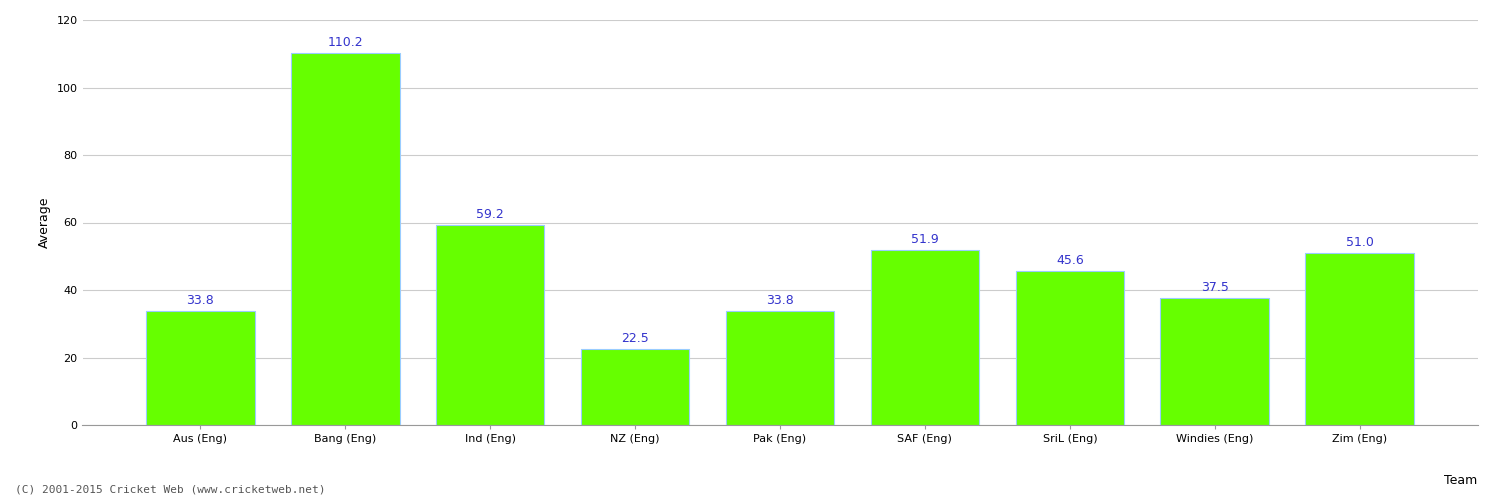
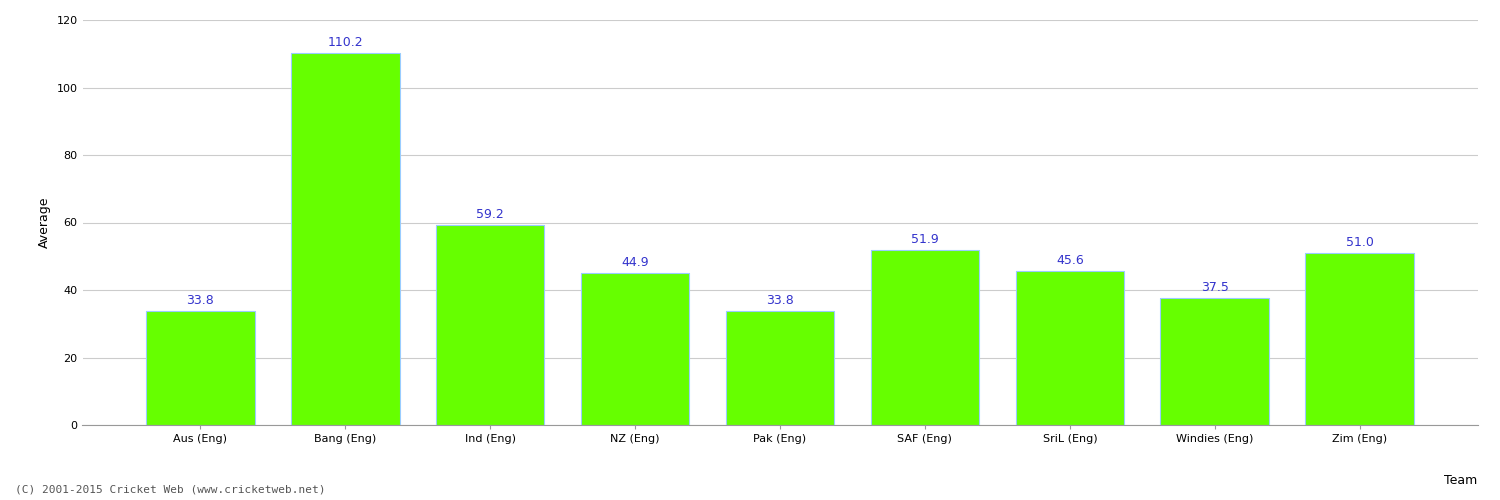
NZ (Eng): 22.5 -> 44.9
